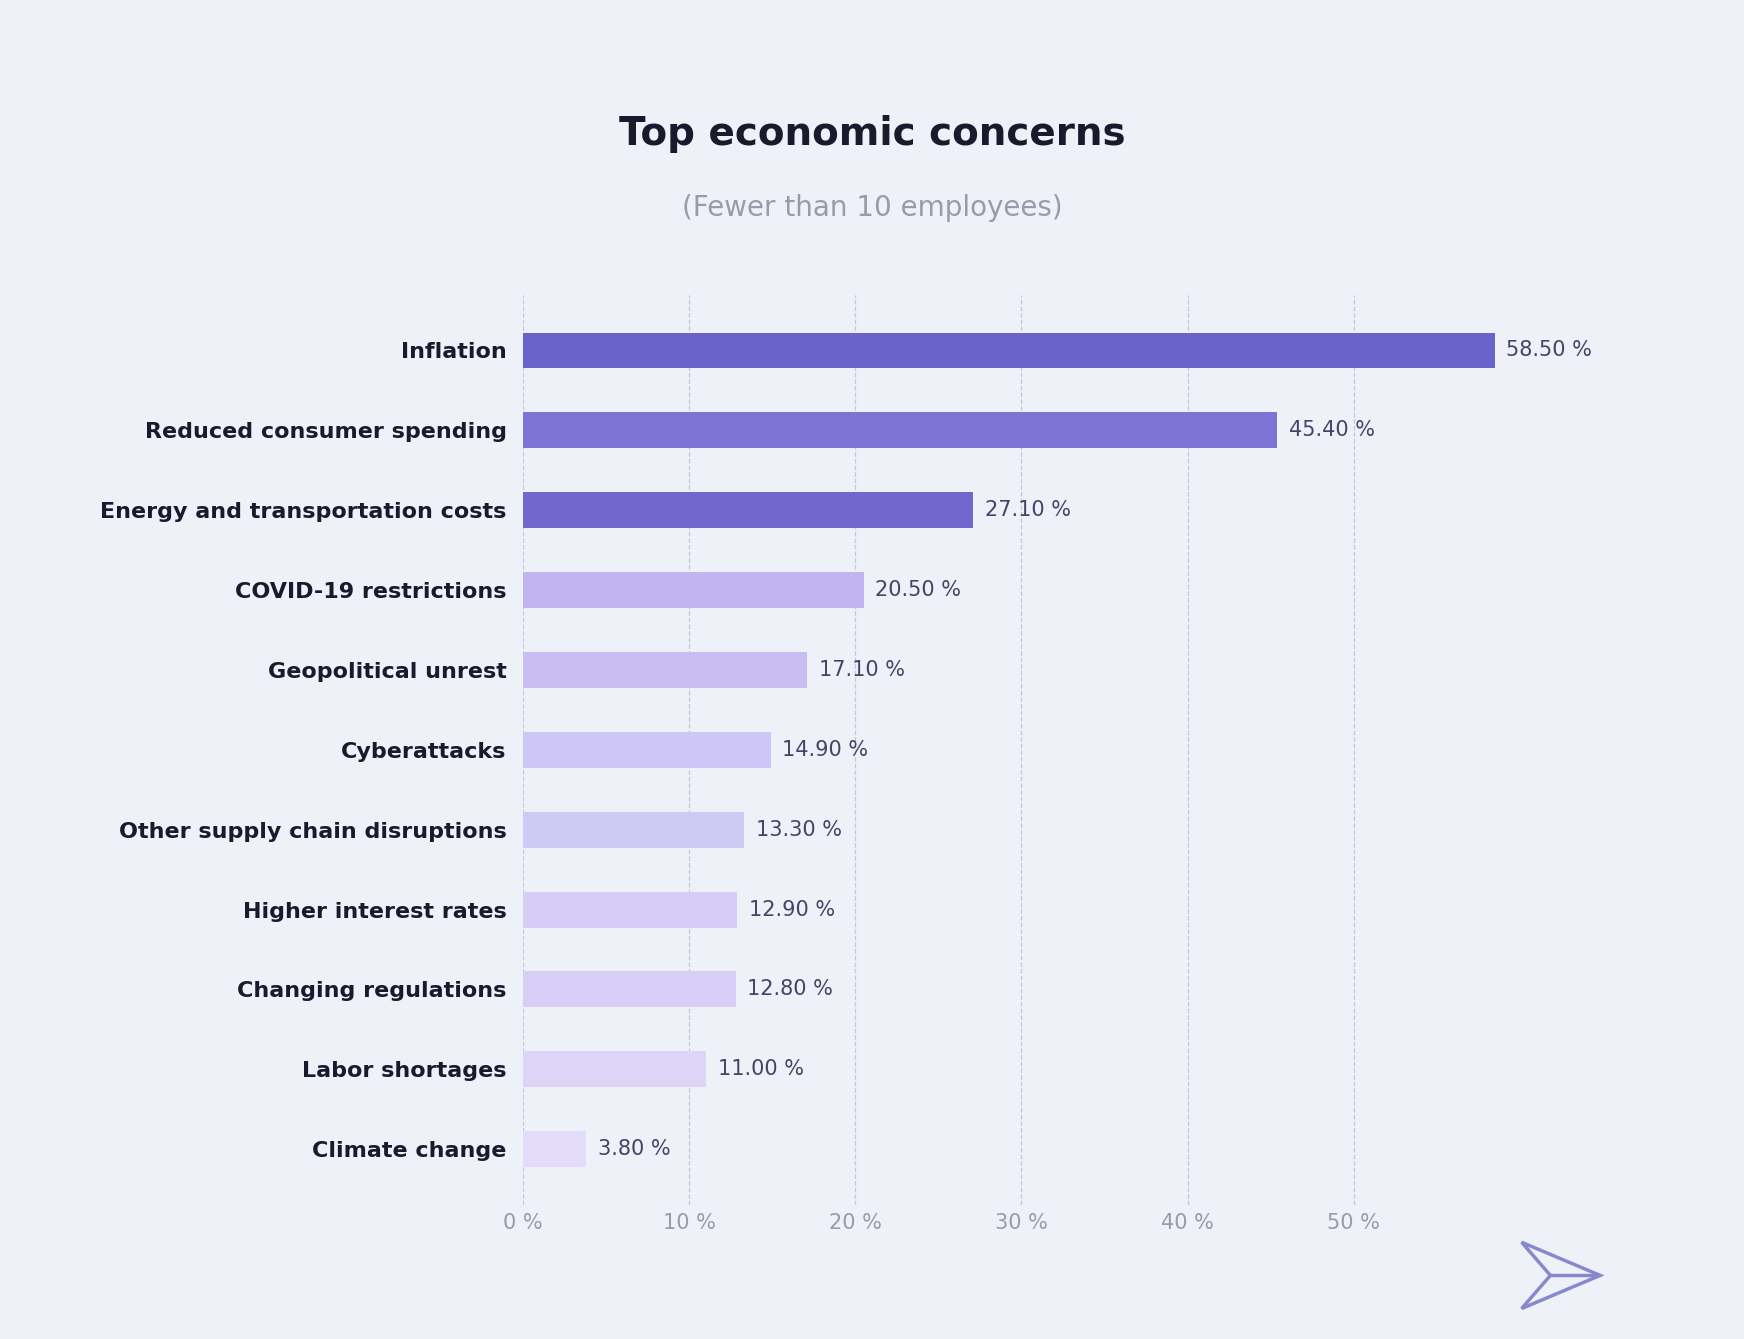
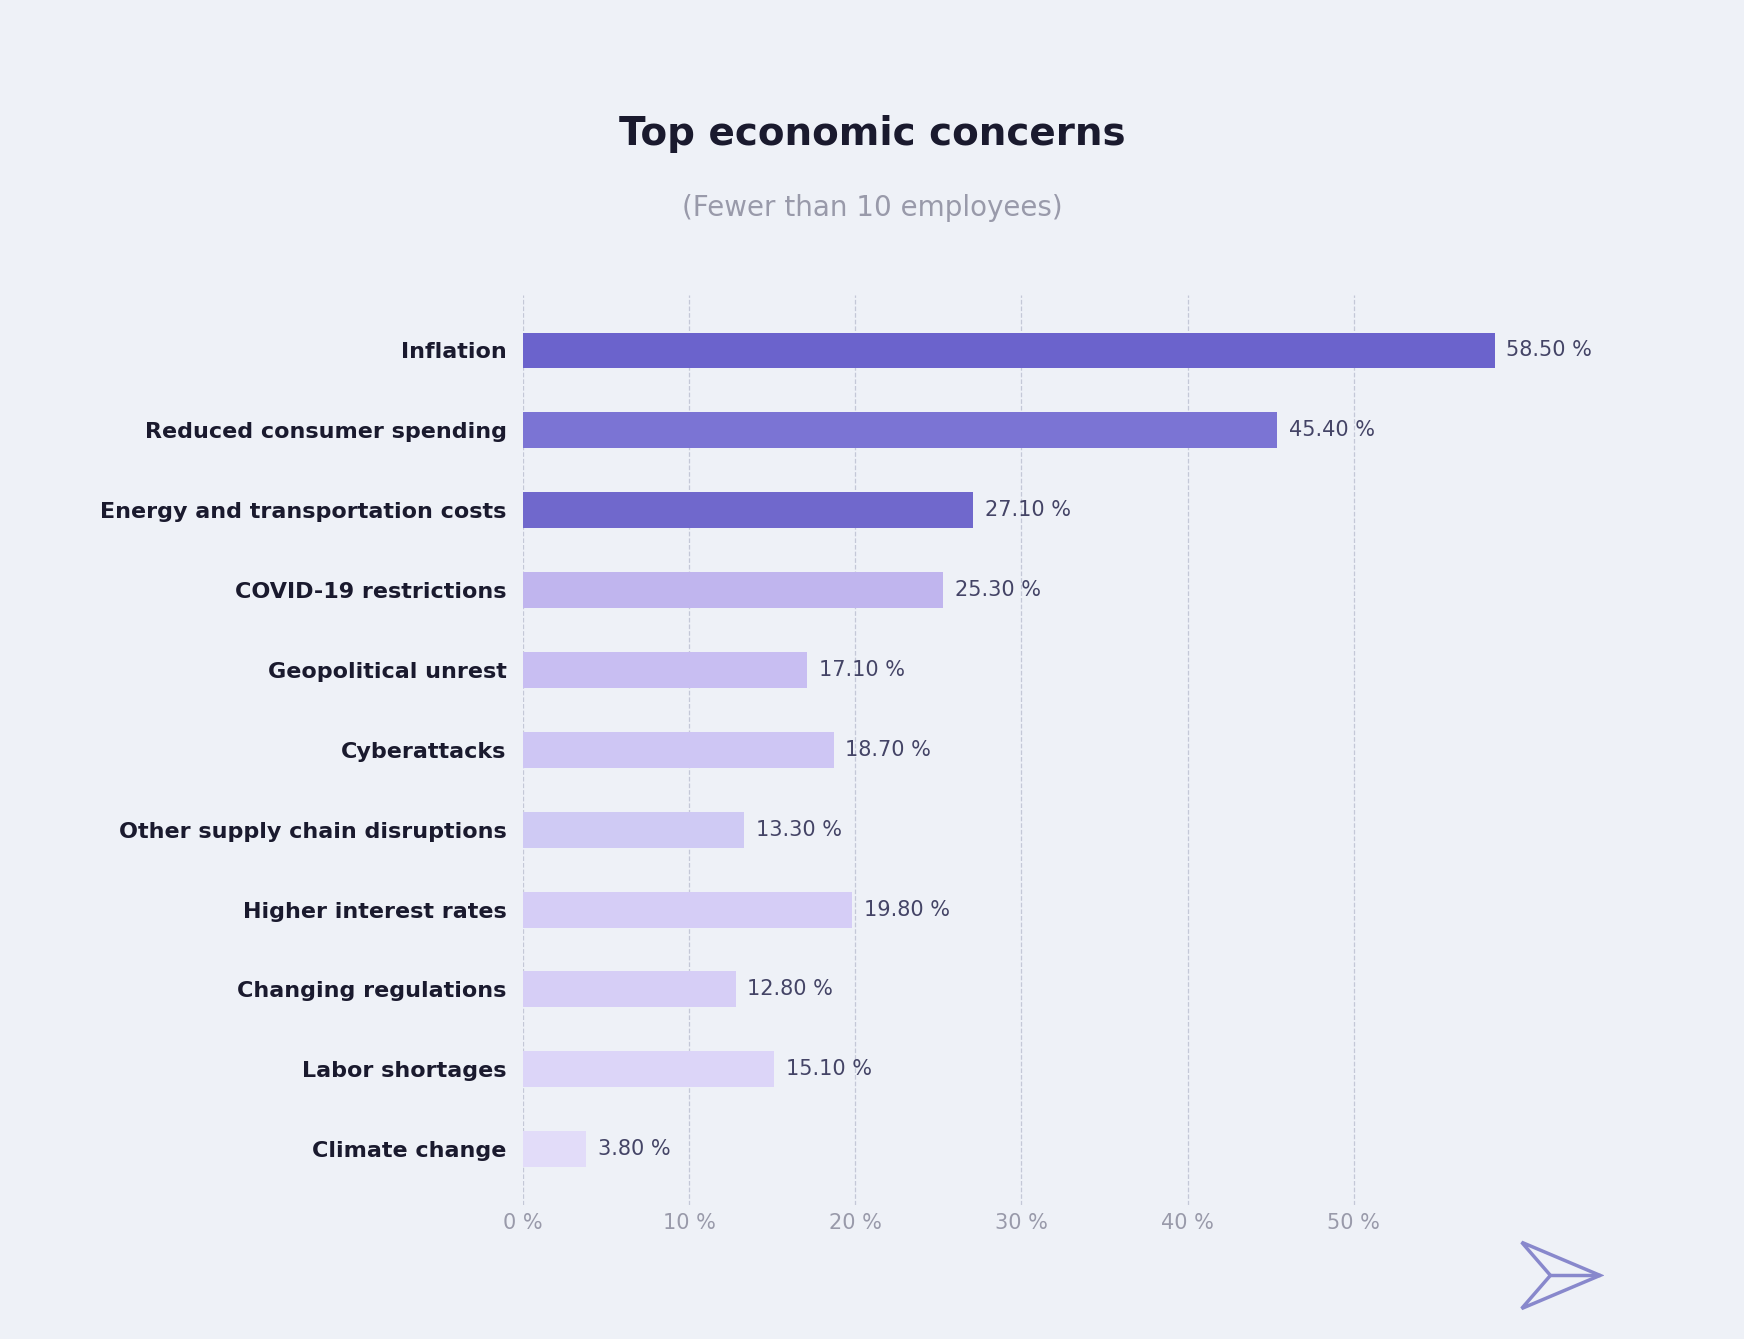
COVID-19 restrictions: 20.50 -> 25.30
Cyberattacks: 14.90 -> 18.70
Higher interest rates: 12.90 -> 19.80
Labor shortages: 11.00 -> 15.10
